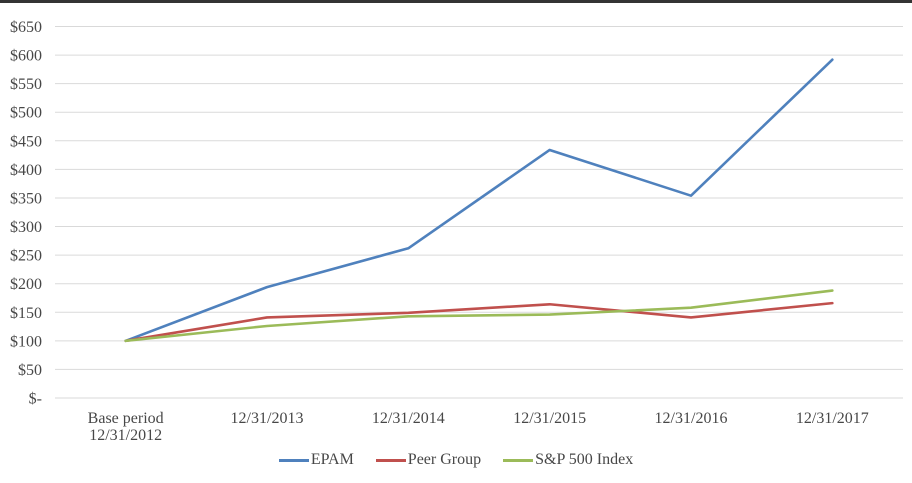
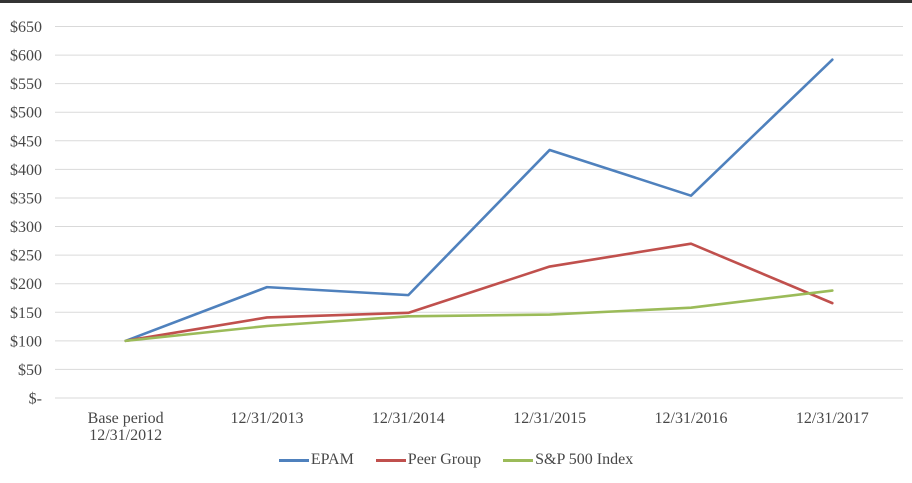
EPAM/12/31/2014: $260 -> $180
Peer Group/12/31/2015: $160 -> $230
Peer Group/12/31/2016: $140 -> $270
